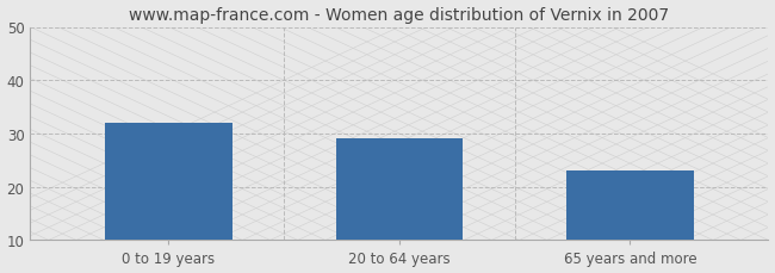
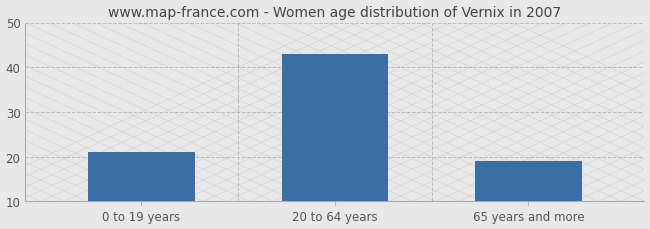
0 to 19 years: 32 -> 21
20 to 64 years: 29 -> 43
65 years and more: 23 -> 19
